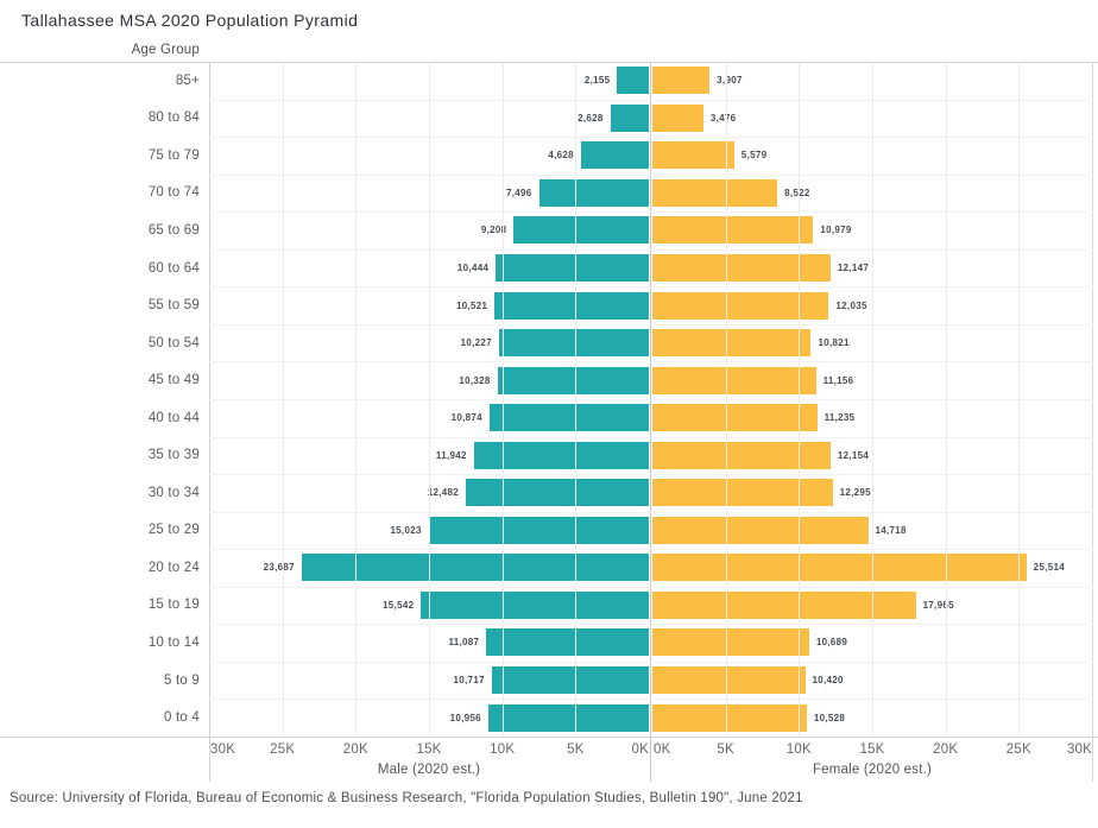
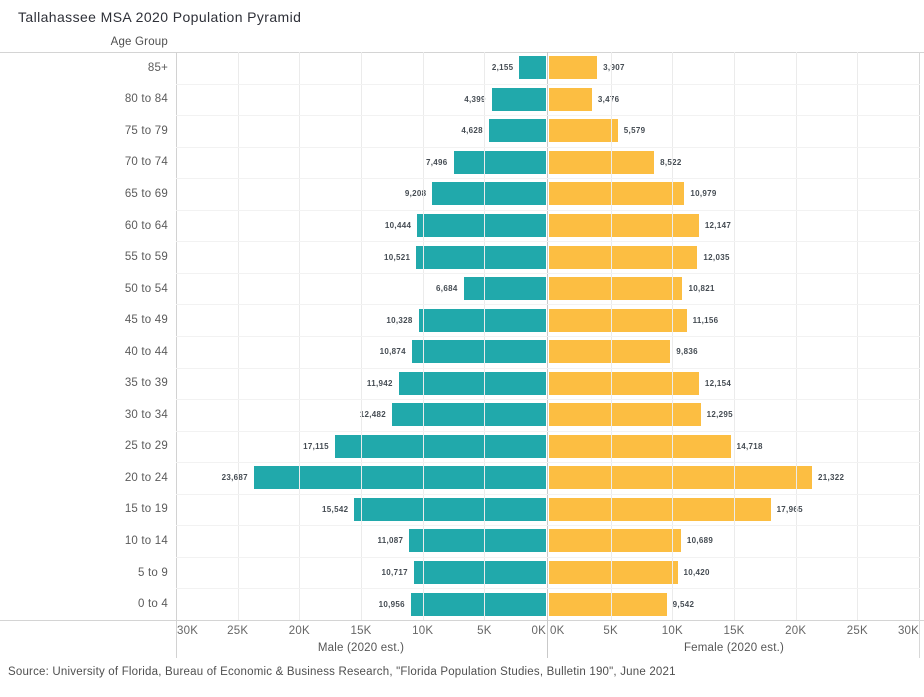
Male (2020 est.)/80 to 84: 2,628 -> 4,399
Male (2020 est.)/50 to 54: 10,227 -> 6,684
Female (2020 est.)/40 to 44: 11,235 -> 9,836
Male (2020 est.)/25 to 29: 15,023 -> 17,115
Female (2020 est.)/20 to 24: 25,514 -> 21,322
Female (2020 est.)/0 to 4: 10,528 -> 9,542
